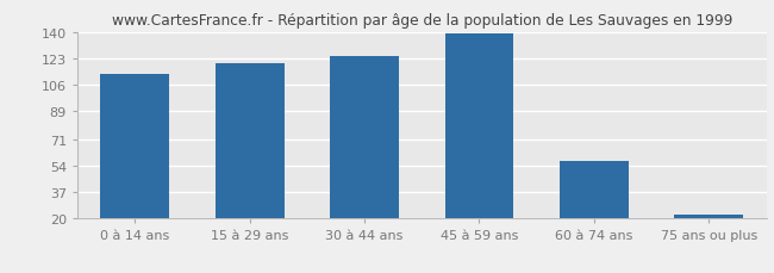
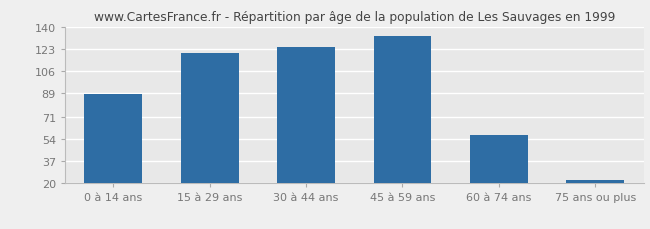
0 à 14 ans: 113 -> 88
45 à 59 ans: 139 -> 133
